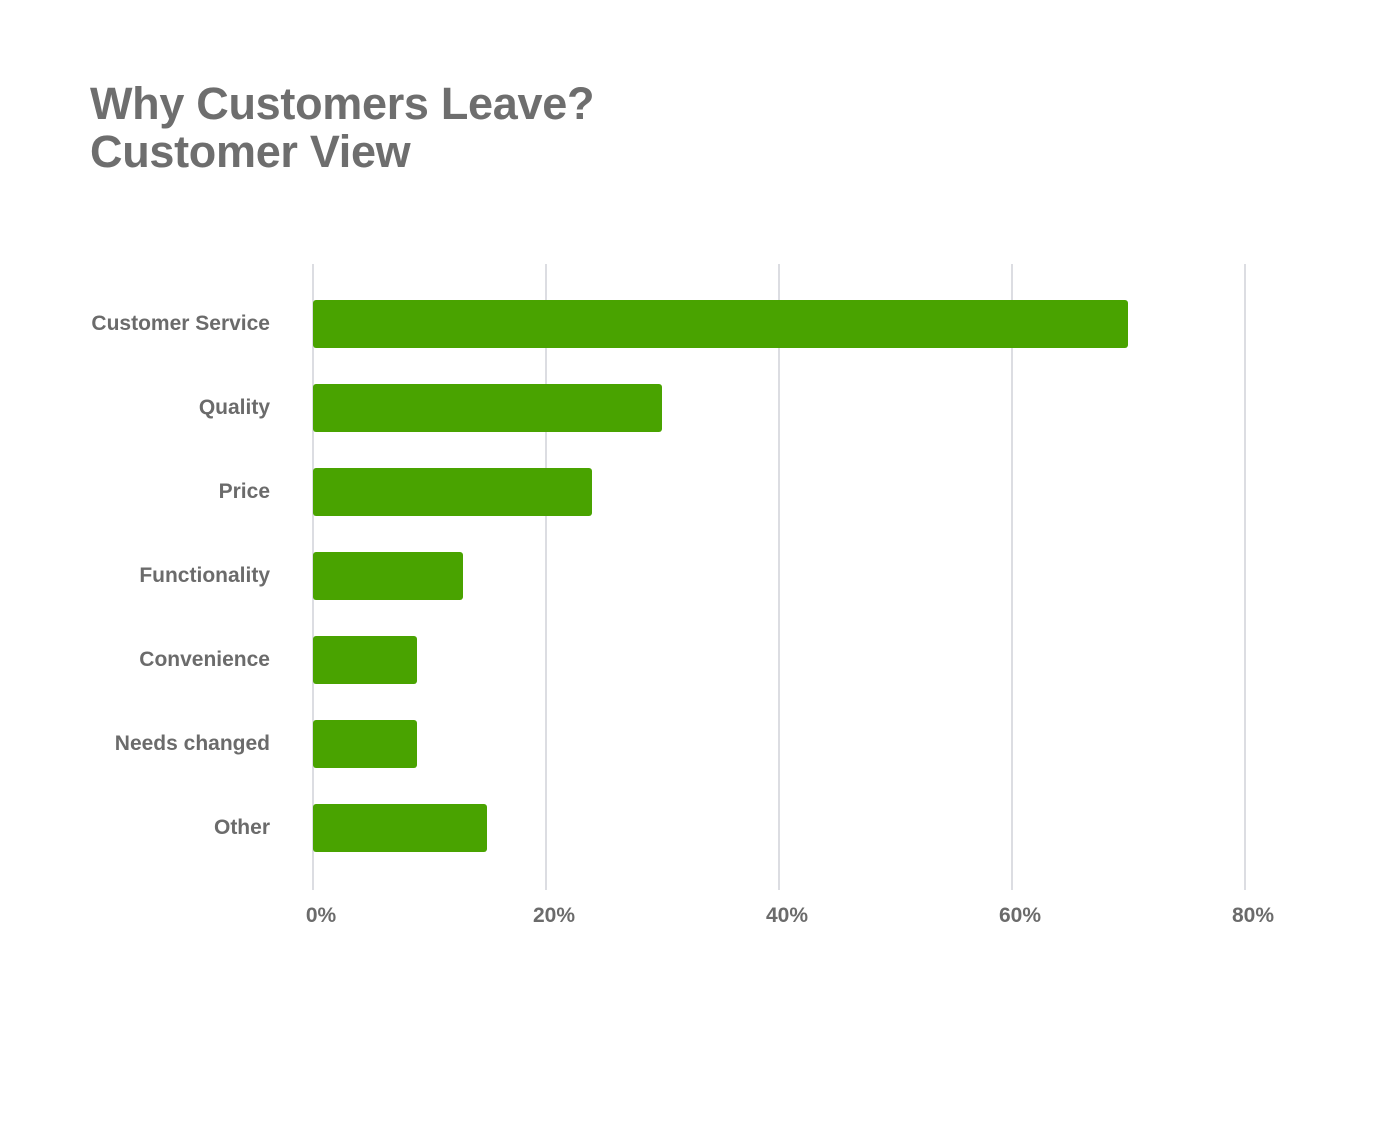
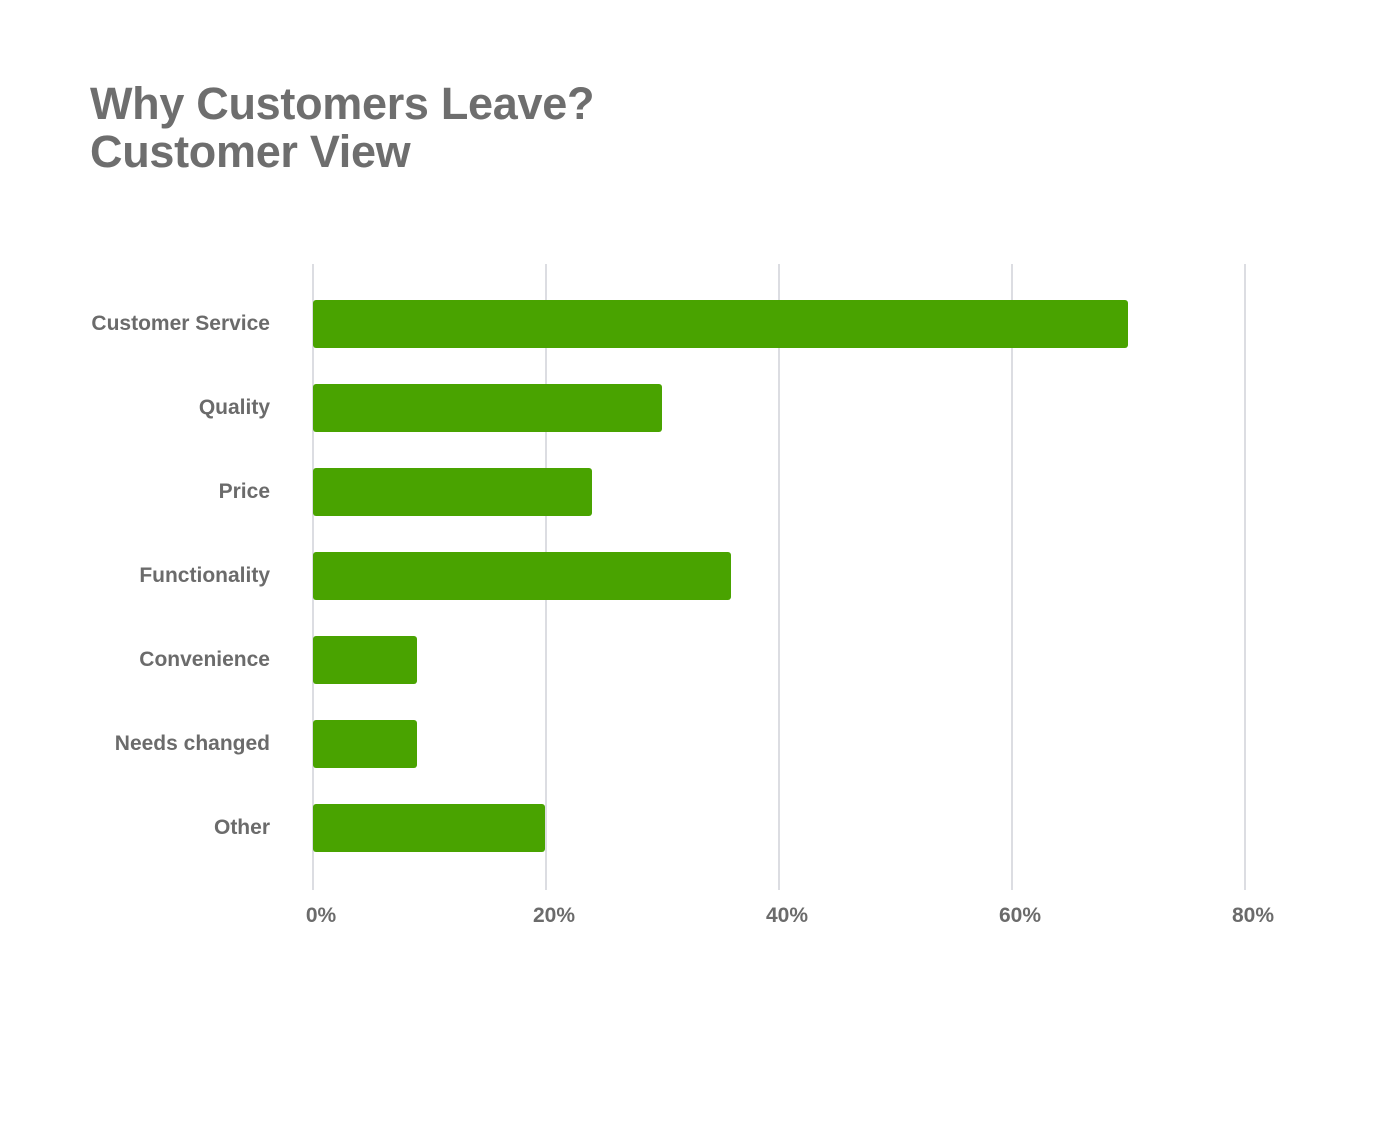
Functionality: 13% -> 36%
Other: 15% -> 20%
